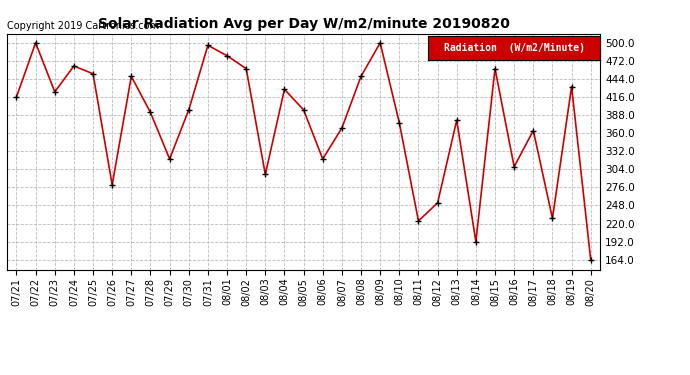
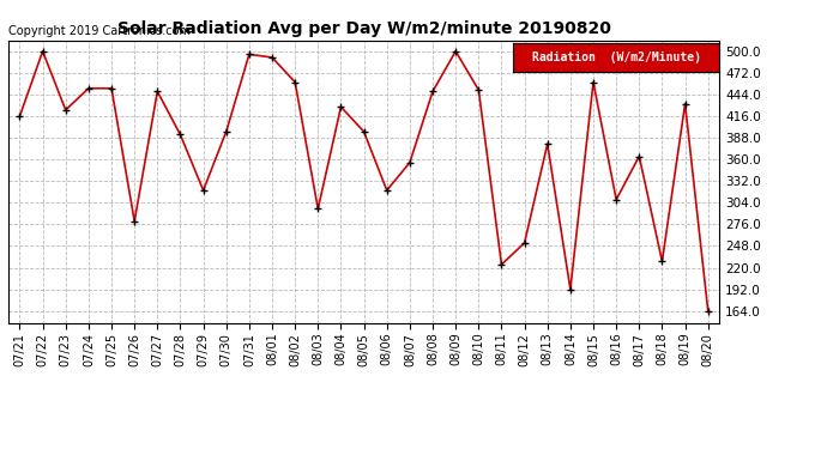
07/24: 464 -> 452
08/01: 480 -> 492
08/07: 368 -> 356
08/10: 376 -> 450
